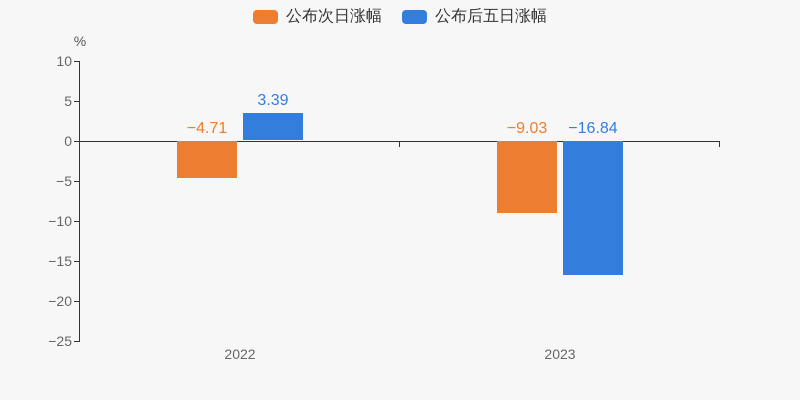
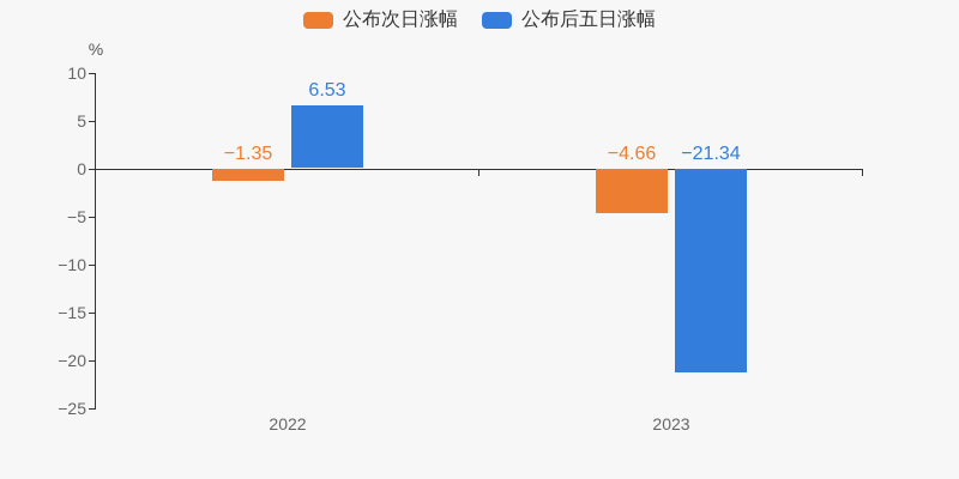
公布次日涨幅/2022: −4.71 -> −1.35
公布后五日涨幅/2022: 3.39 -> 6.53
公布次日涨幅/2023: −9.03 -> −4.66
公布后五日涨幅/2023: −16.84 -> −21.34
